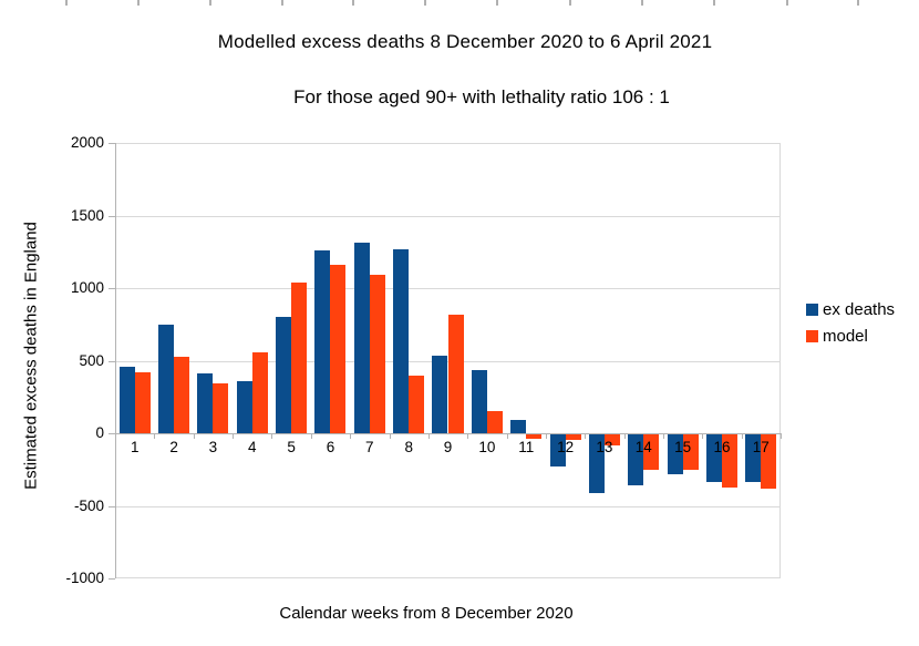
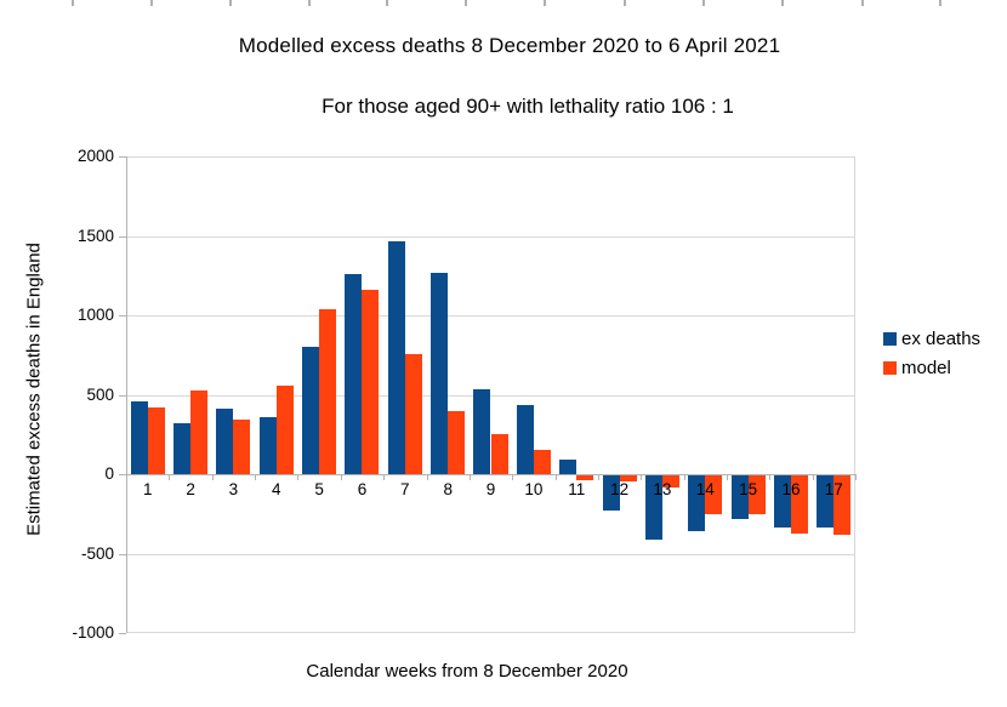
ex deaths/2: 750 -> 320
ex deaths/7: 1310 -> 1460
model/7: 1090 -> 760
model/9: 820 -> 260
